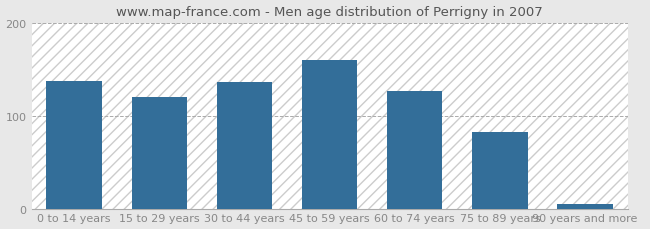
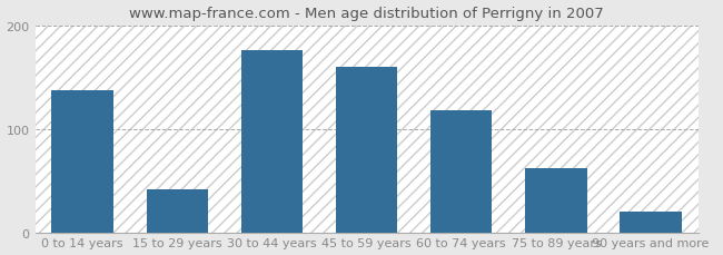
15 to 29 years: 120 -> 42
30 to 44 years: 136 -> 176
60 to 74 years: 127 -> 118
75 to 89 years: 83 -> 62
90 years and more: 5 -> 20
